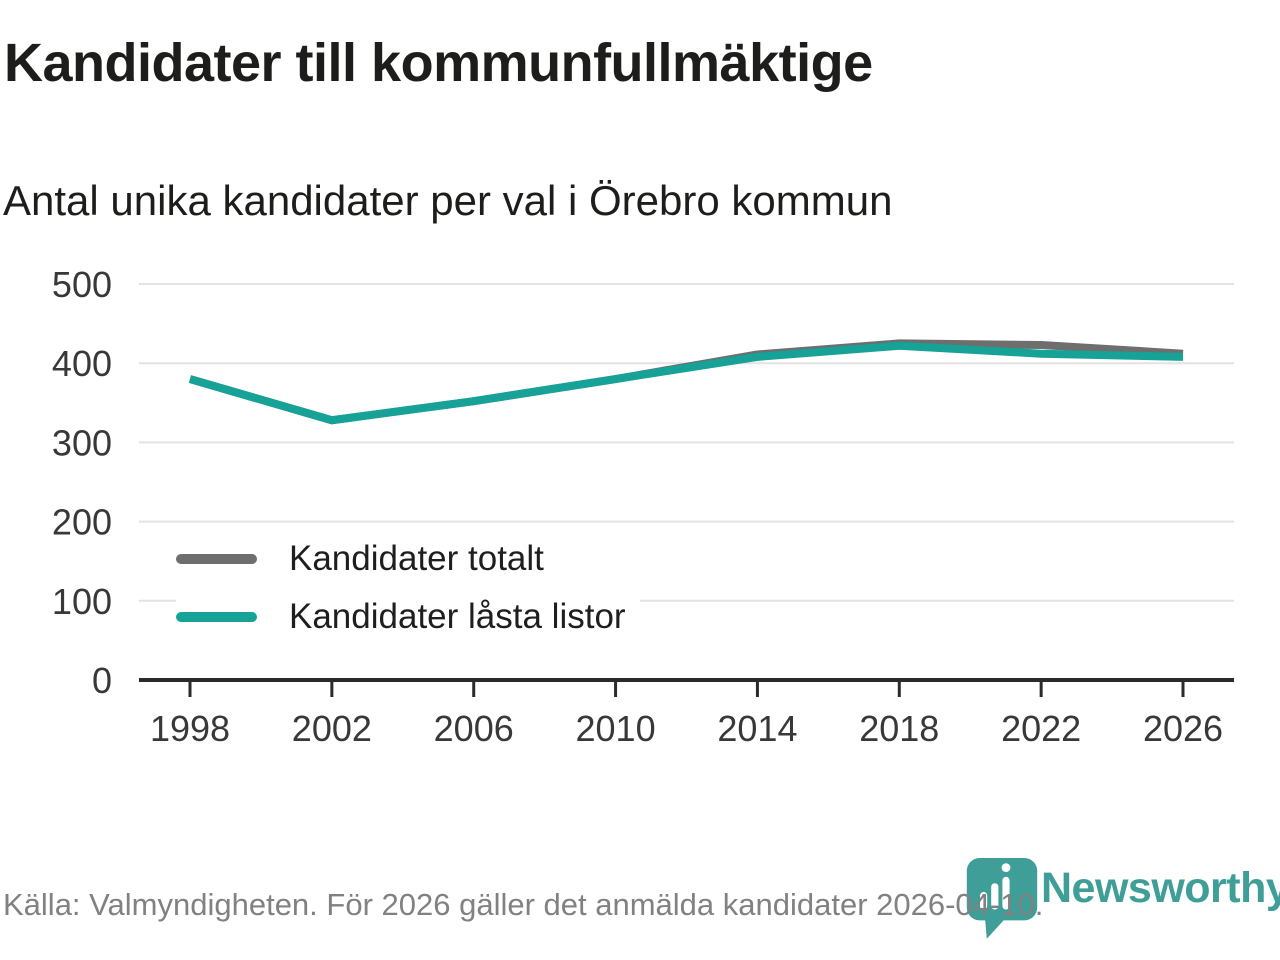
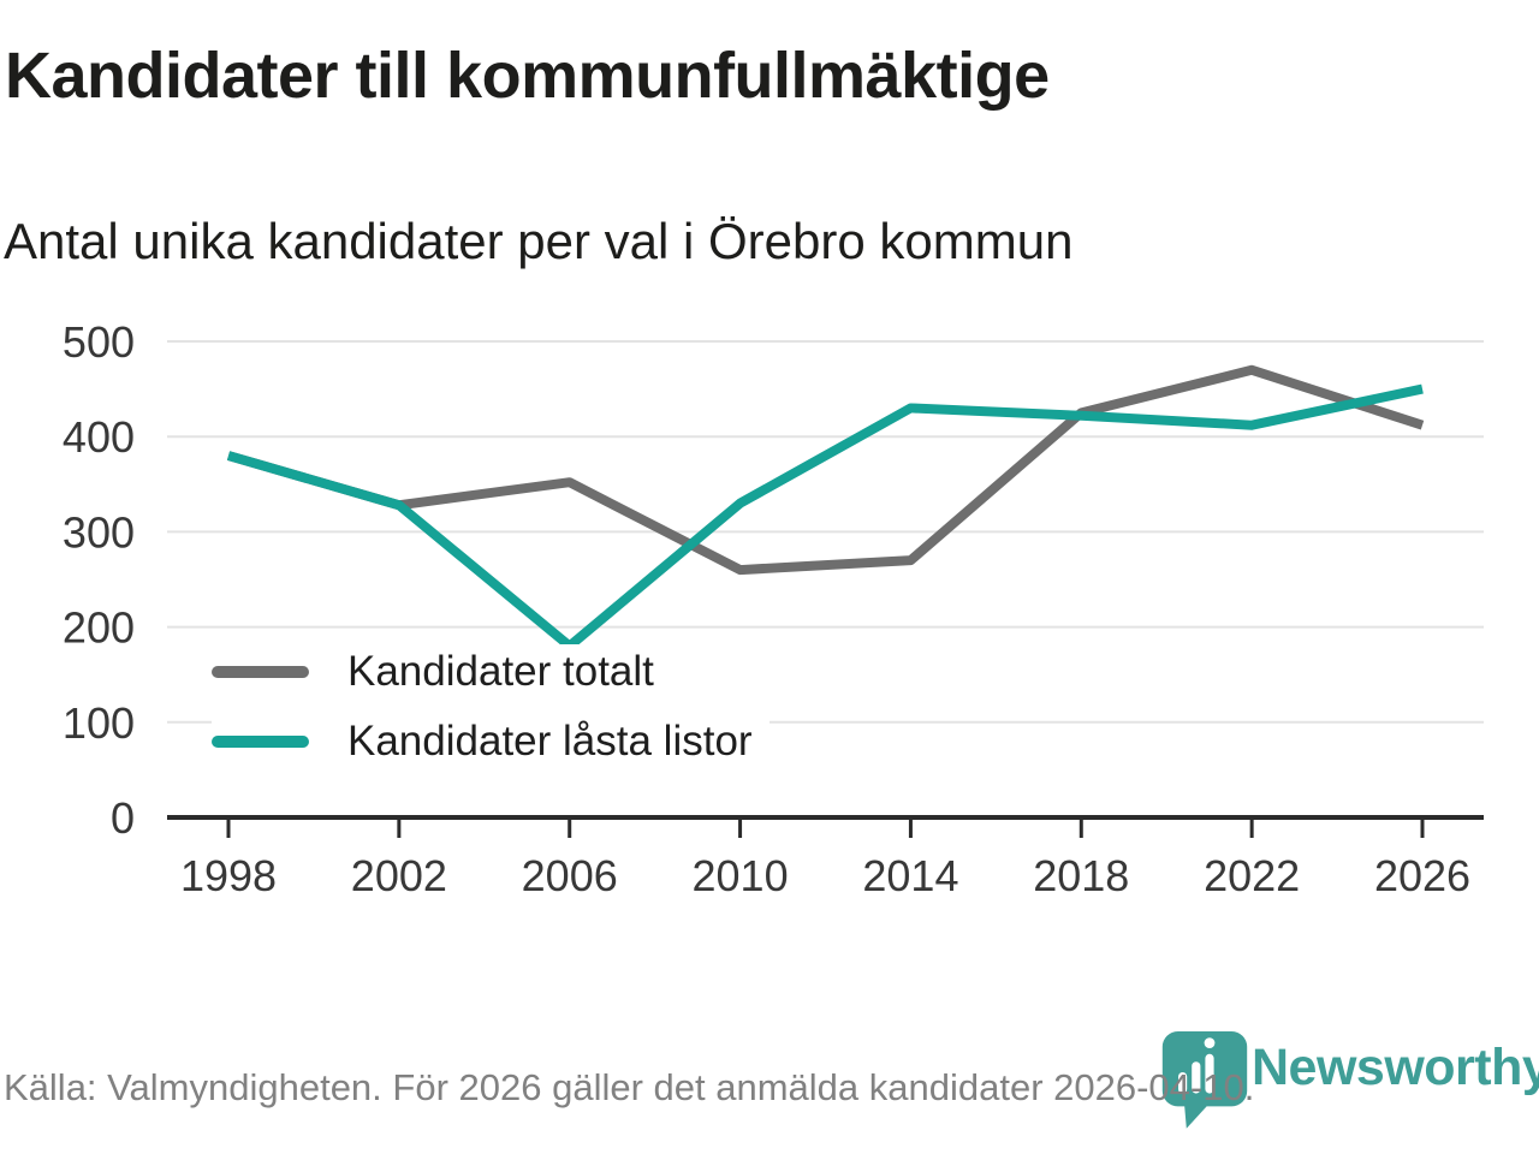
Kandidater låsta listor/2006: 350 -> 180
Kandidater totalt/2010: 380 -> 260
Kandidater låsta listor/2010: 380 -> 330
Kandidater totalt/2014: 410 -> 270
Kandidater låsta listor/2014: 410 -> 430
Kandidater totalt/2022: 420 -> 470
Kandidater låsta listor/2026: 410 -> 450
